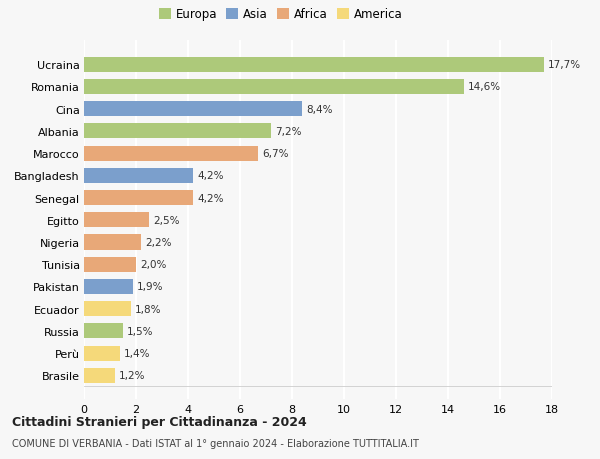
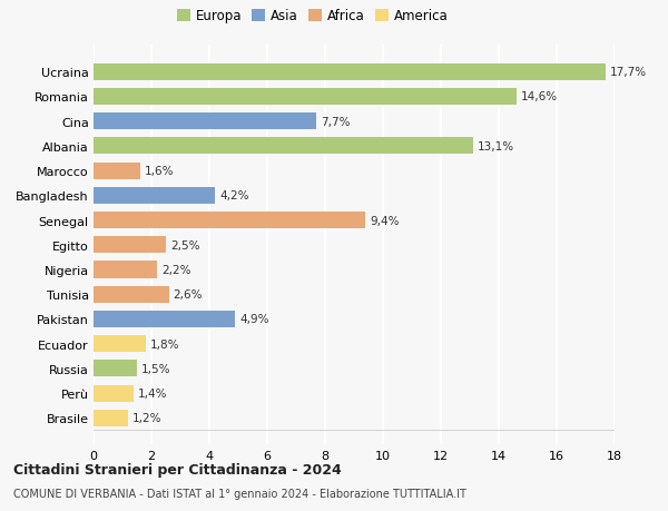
Cina: 8,4% -> 7,7%
Albania: 7,2% -> 13,1%
Marocco: 6,7% -> 1,6%
Senegal: 4,2% -> 9,4%
Tunisia: 2,0% -> 2,6%
Pakistan: 1,9% -> 4,9%
